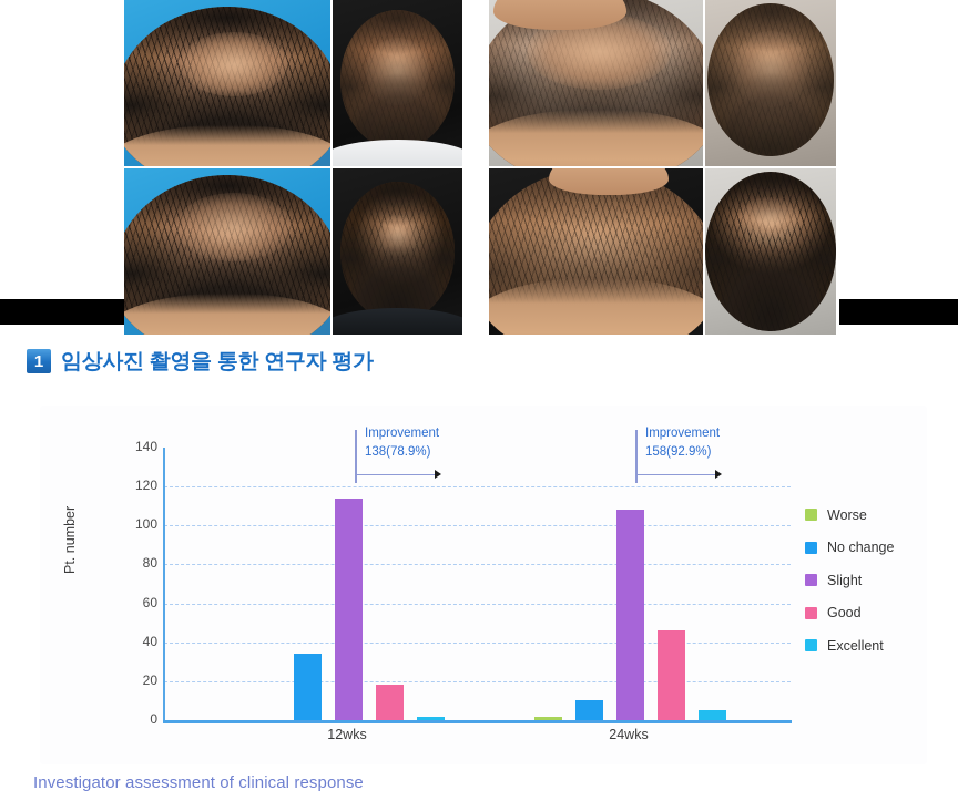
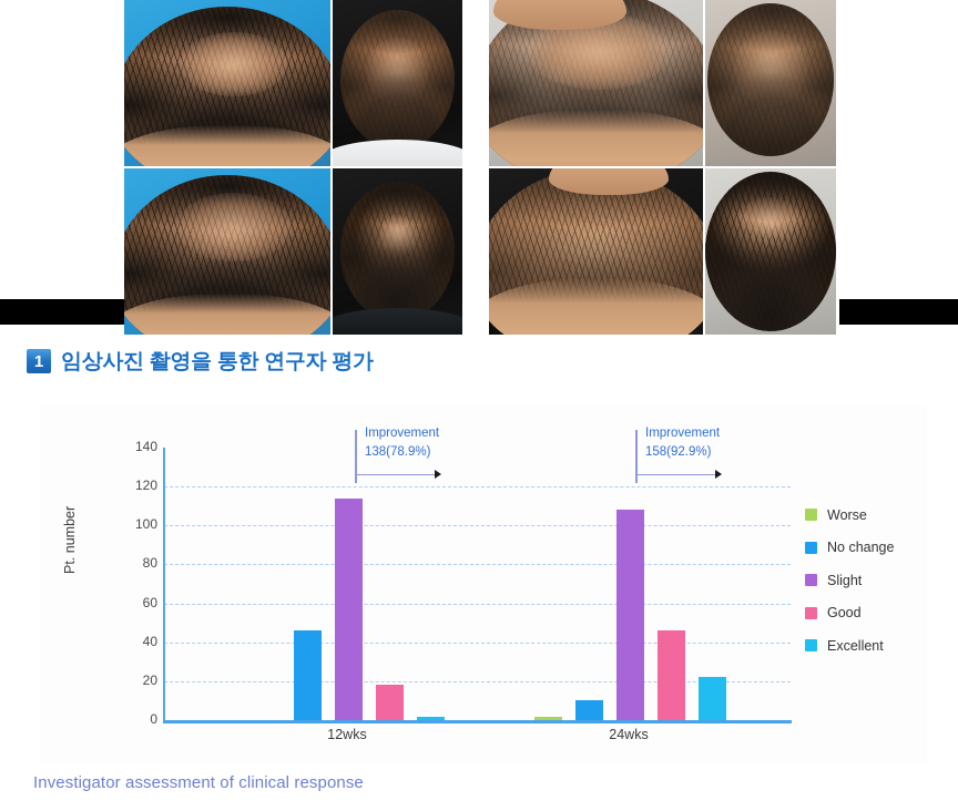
No change/12wks: 34 -> 46
Excellent/24wks: 5 -> 22
